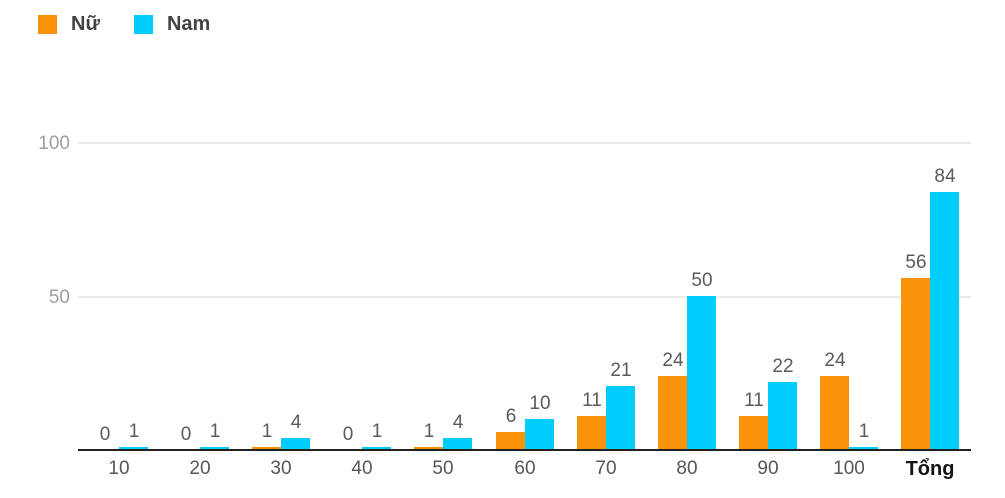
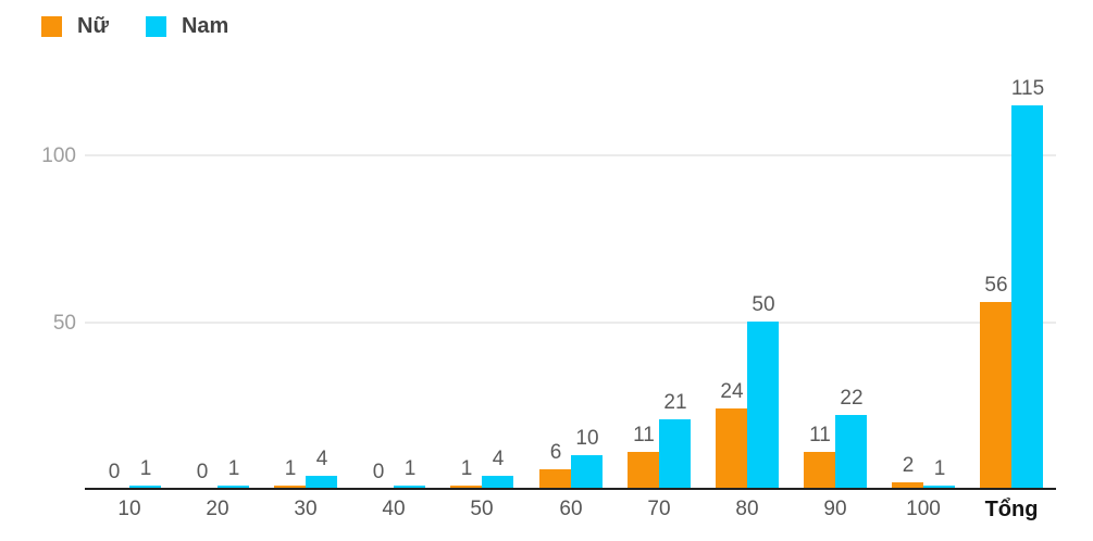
Nữ/100: 24 -> 2
Nam/Tổng: 84 -> 115
